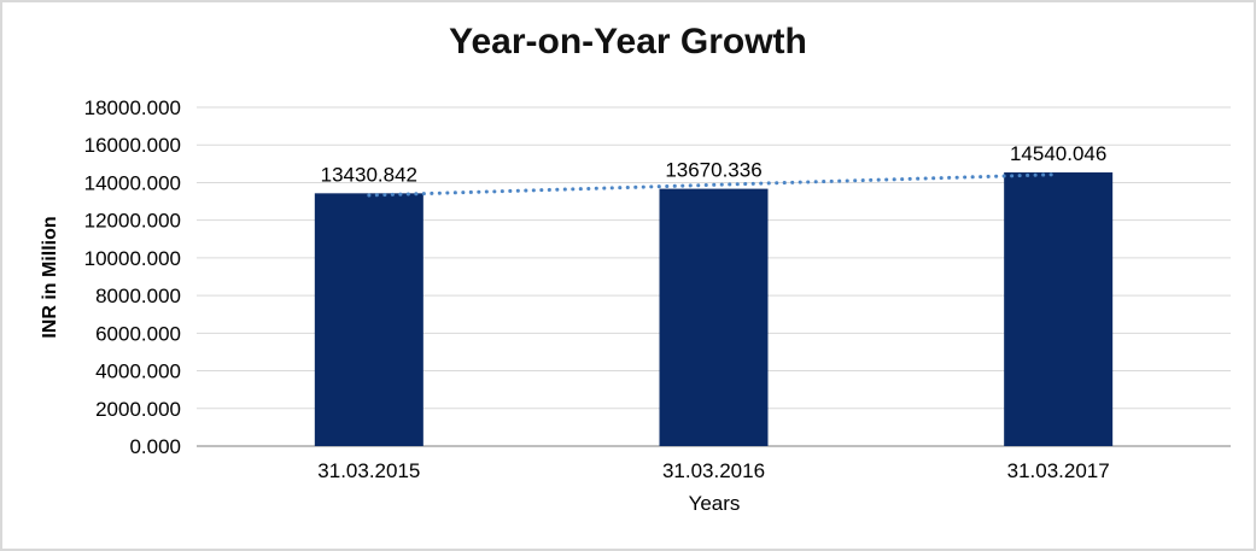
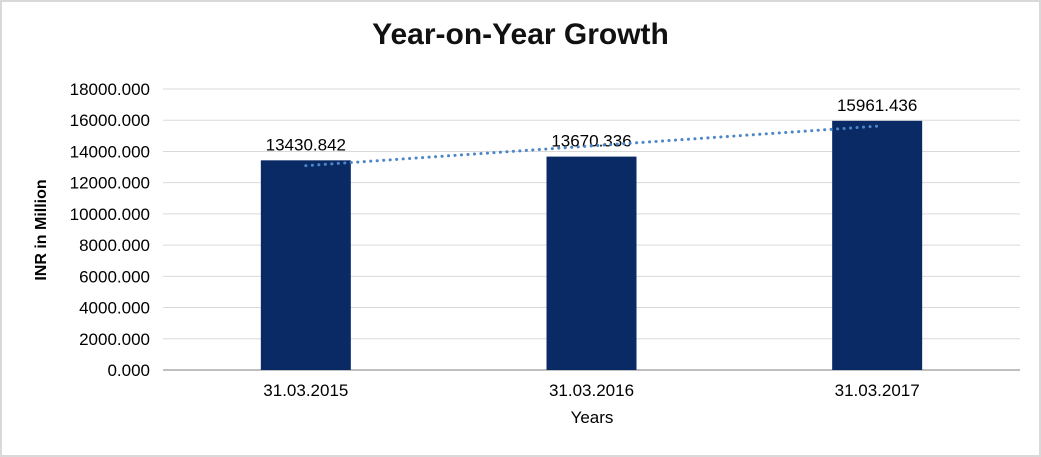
31.03.2017: 14540.046 -> 15961.436
